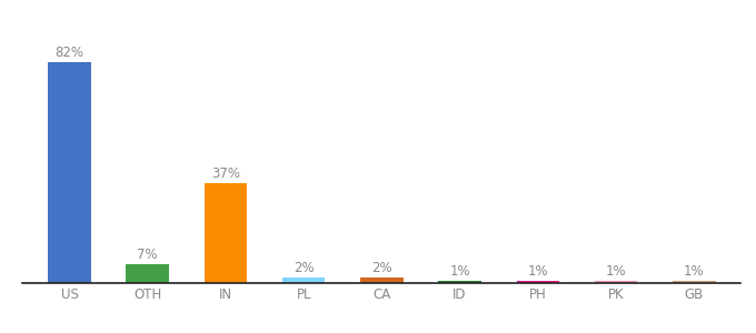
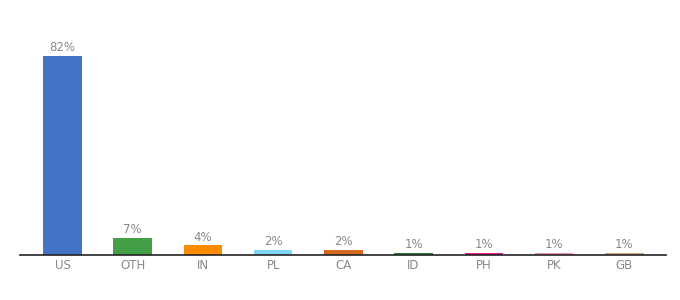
IN: 37% -> 4%
